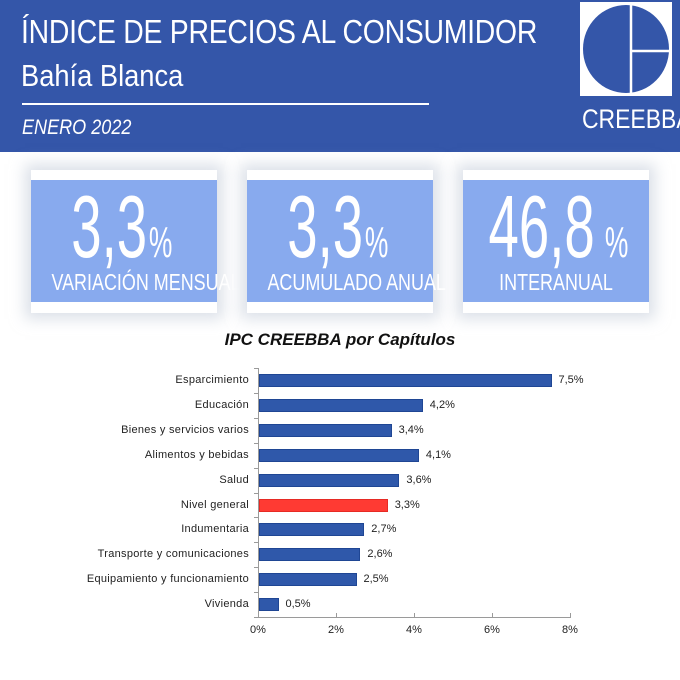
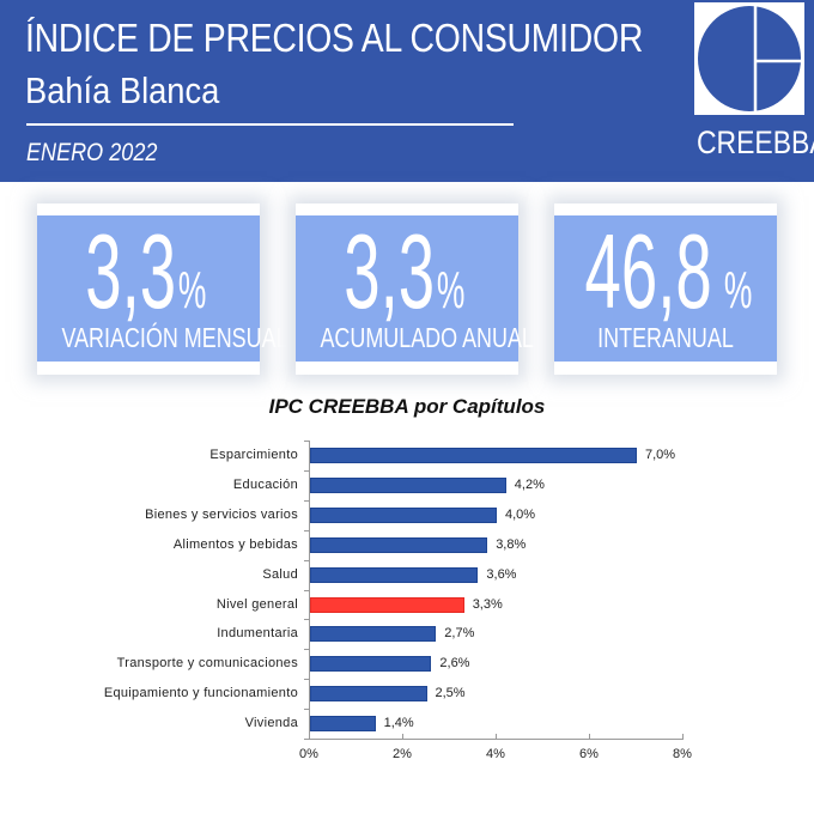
Esparcimiento: 7,5% -> 7,0%
Bienes y servicios varios: 3,4% -> 4,0%
Alimentos y bebidas: 4,1% -> 3,8%
Vivienda: 0,5% -> 1,4%
